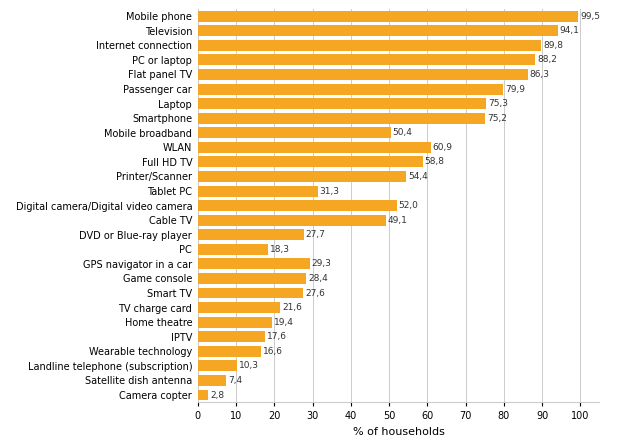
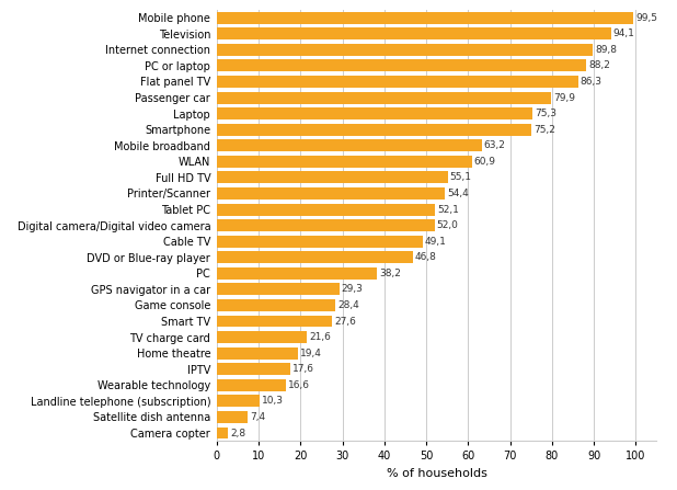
Mobile broadband: 50,4 -> 63,2
Full HD TV: 58,8 -> 55,1
Tablet PC: 31,3 -> 52,1
DVD or Blue-ray player: 27,7 -> 46,8
PC: 18,3 -> 38,2
